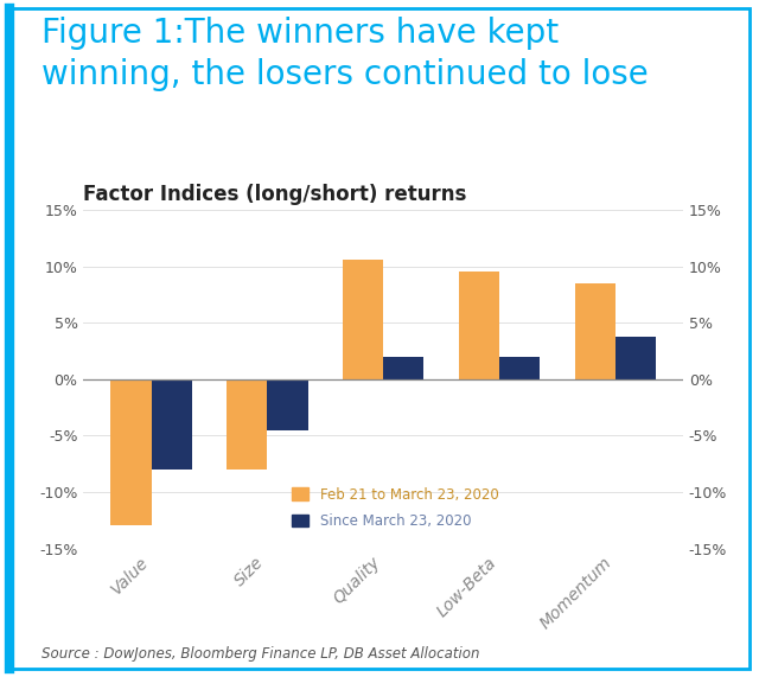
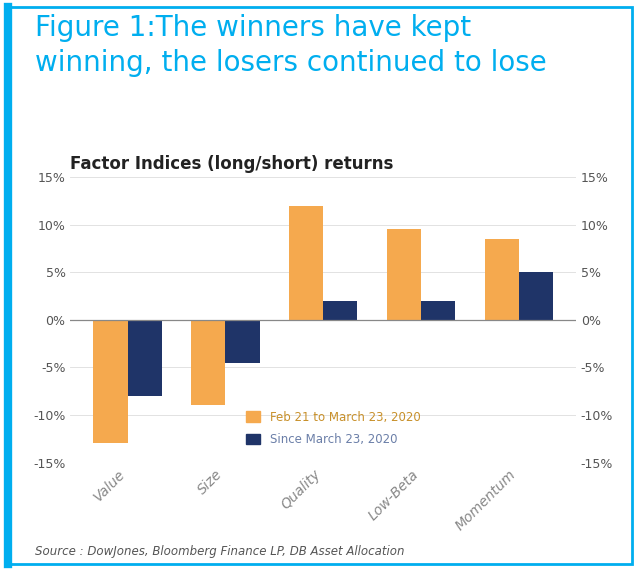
Feb 21 to March 23, 2020/Size: -8.0% -> -9.0%
Feb 21 to March 23, 2020/Quality: 10.6% -> 12.0%
Since March 23, 2020/Momentum: 3.8% -> 5.0%
